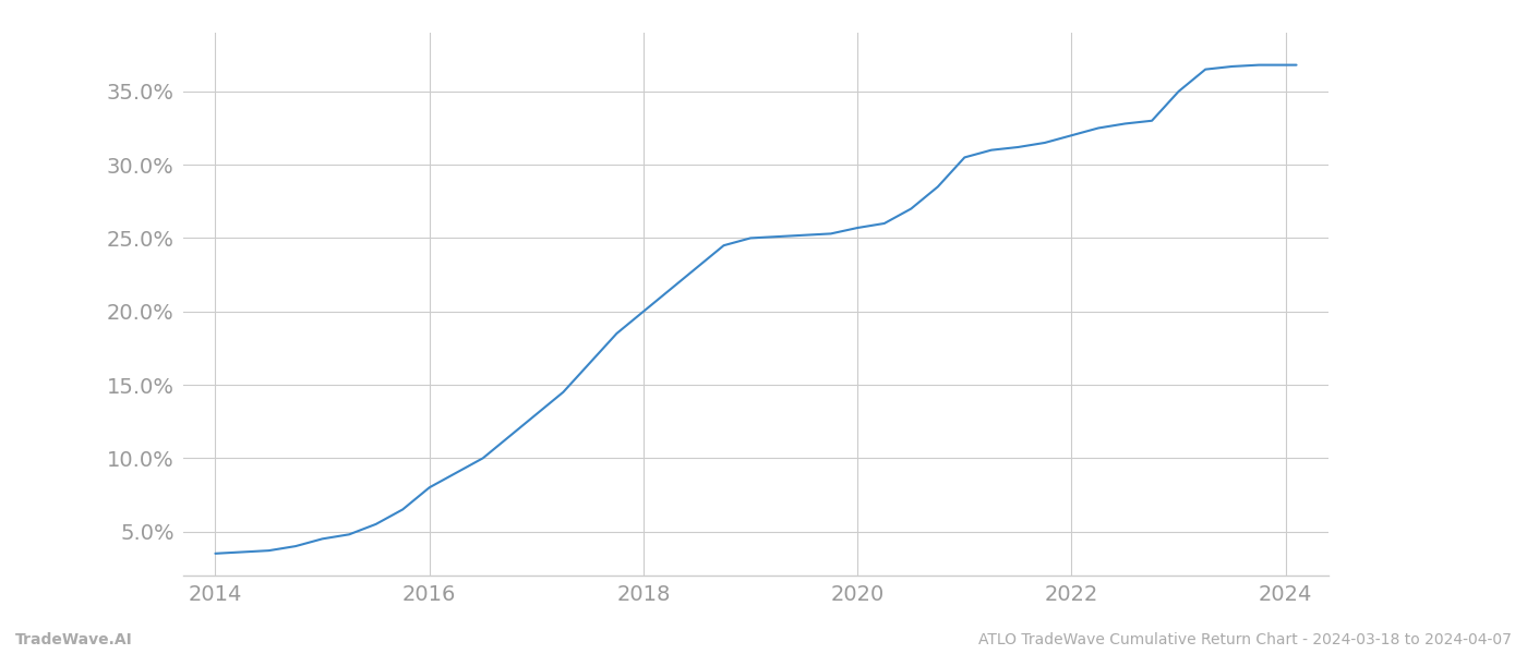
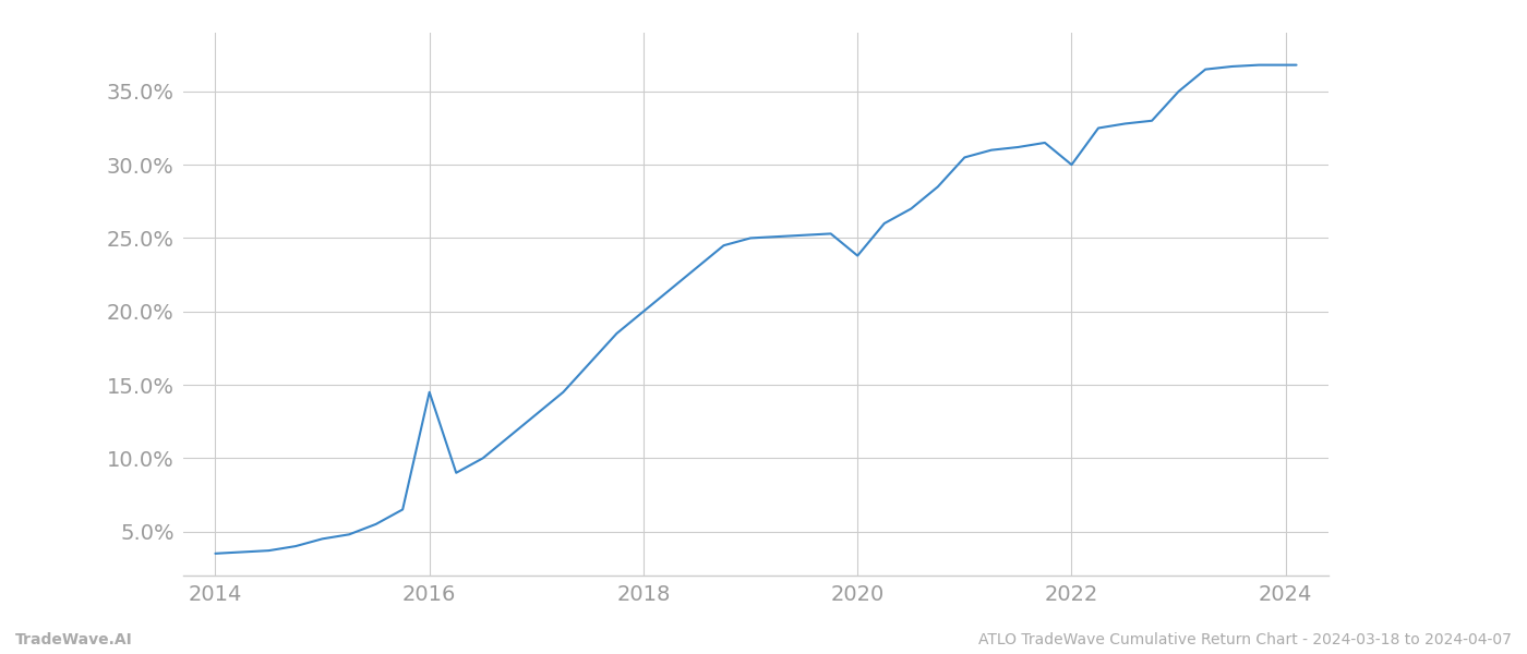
2016: 8.0% -> 14.5%
2020: 25.7% -> 23.8%
2022: 32.0% -> 30.0%
